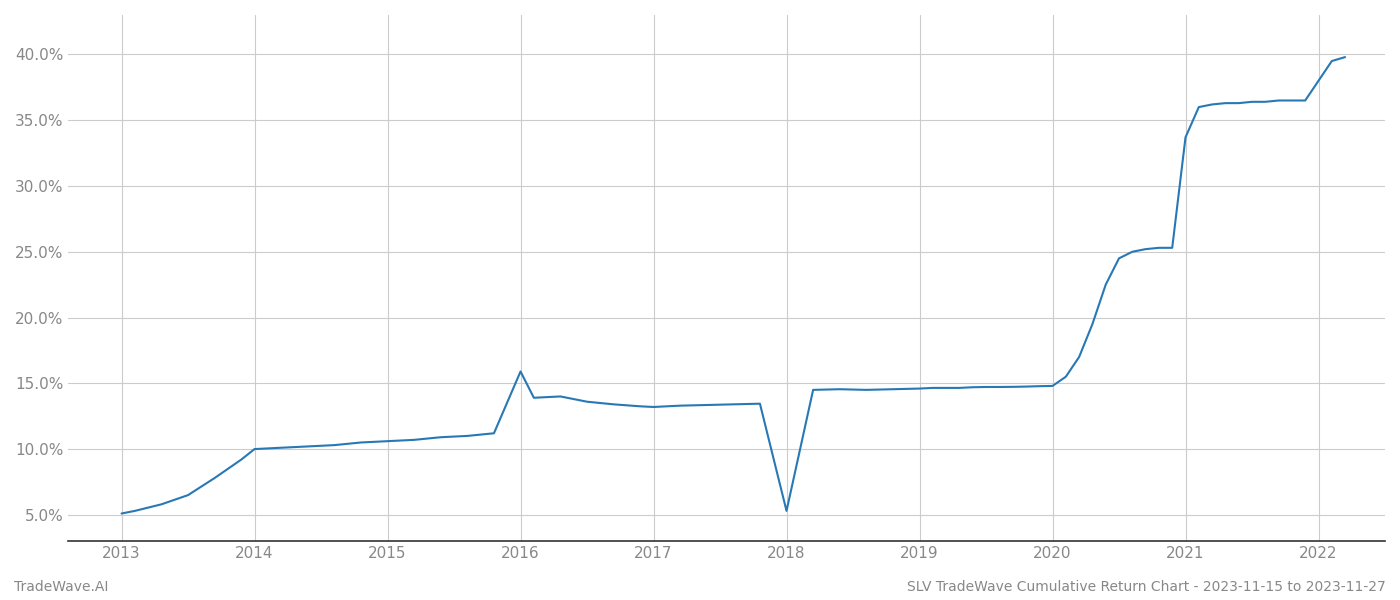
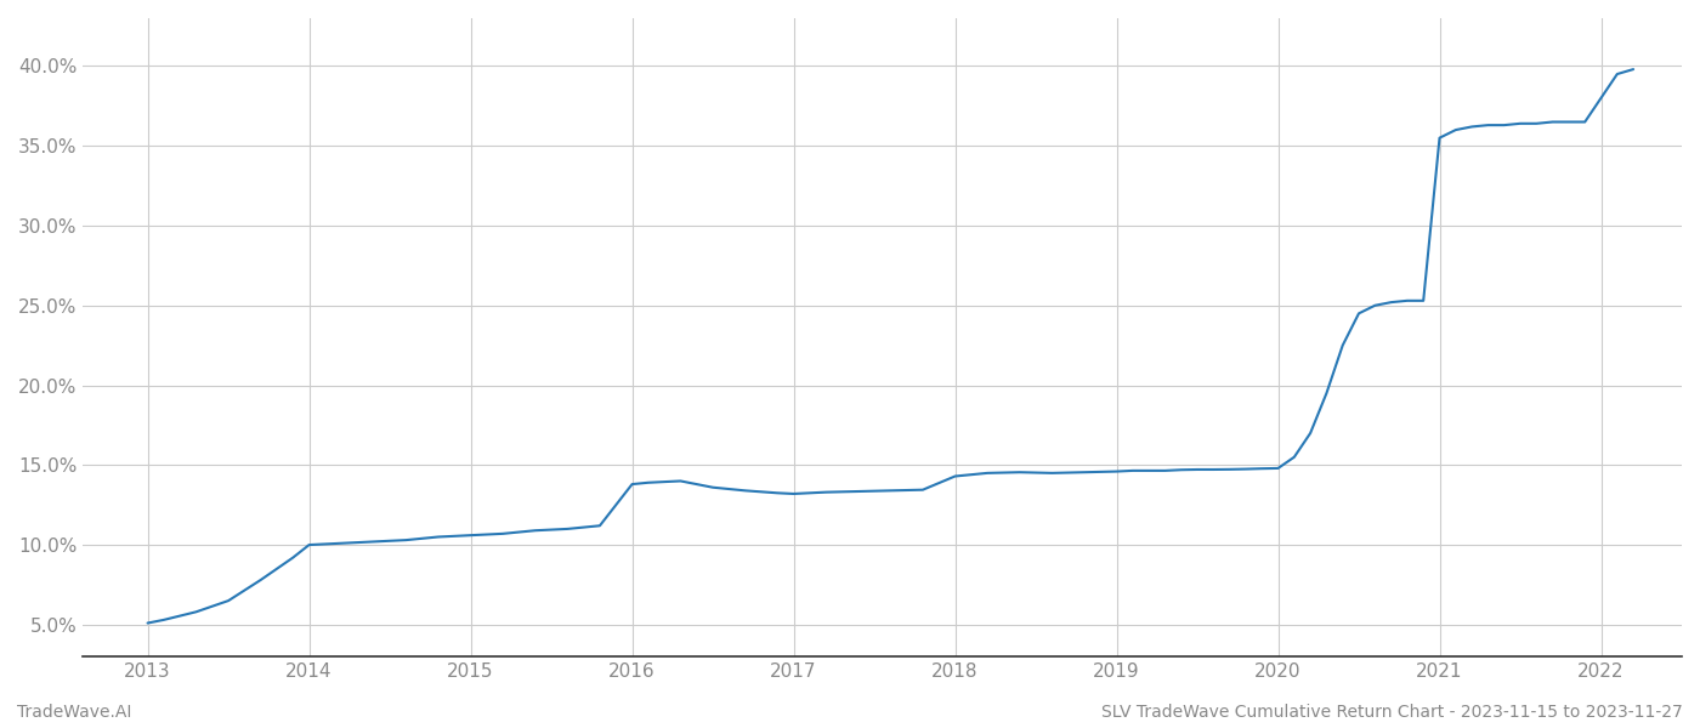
2016: 15.9% -> 13.8%
2018: 5.3% -> 14.3%
2021: 33.7% -> 35.5%
